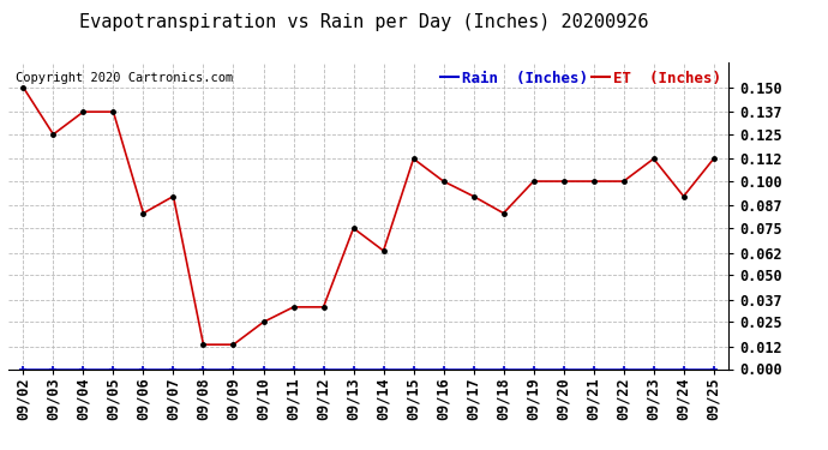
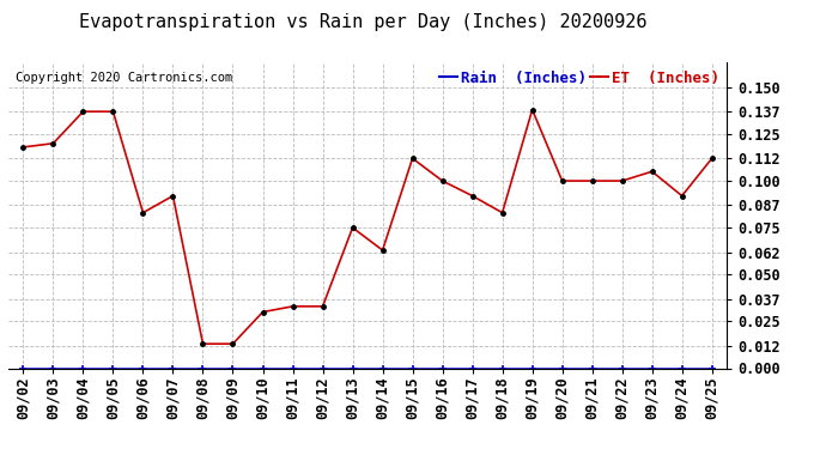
ET (Inches)/09/02: 0.150 -> 0.118
ET (Inches)/09/03: 0.125 -> 0.120
ET (Inches)/09/10: 0.025 -> 0.030
ET (Inches)/09/19: 0.100 -> 0.138
ET (Inches)/09/23: 0.112 -> 0.105
